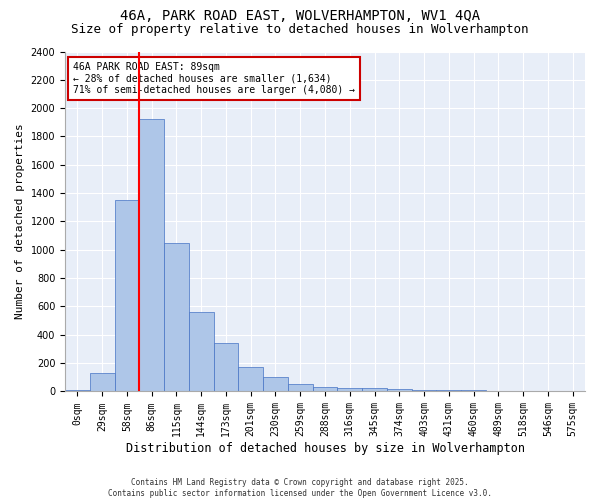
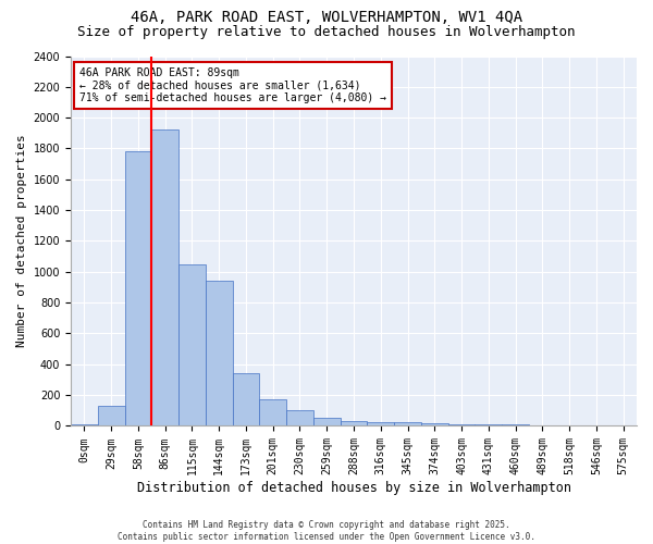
58sqm: 1350 -> 1780
144sqm: 560 -> 940
